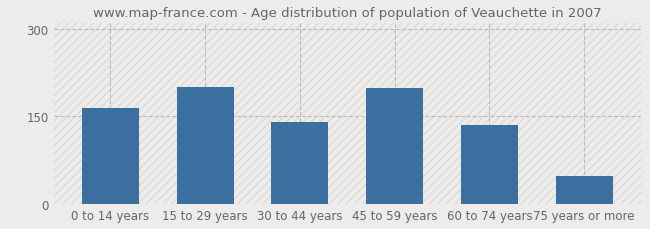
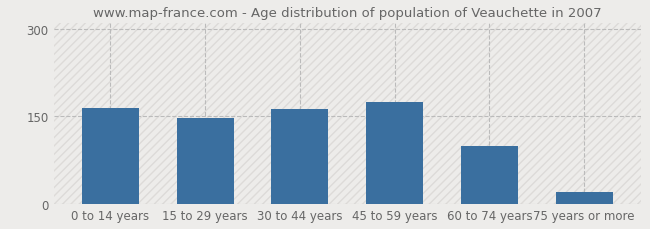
15 to 29 years: 200 -> 148
30 to 44 years: 140 -> 163
45 to 59 years: 198 -> 175
60 to 74 years: 136 -> 100
75 years or more: 48 -> 20
